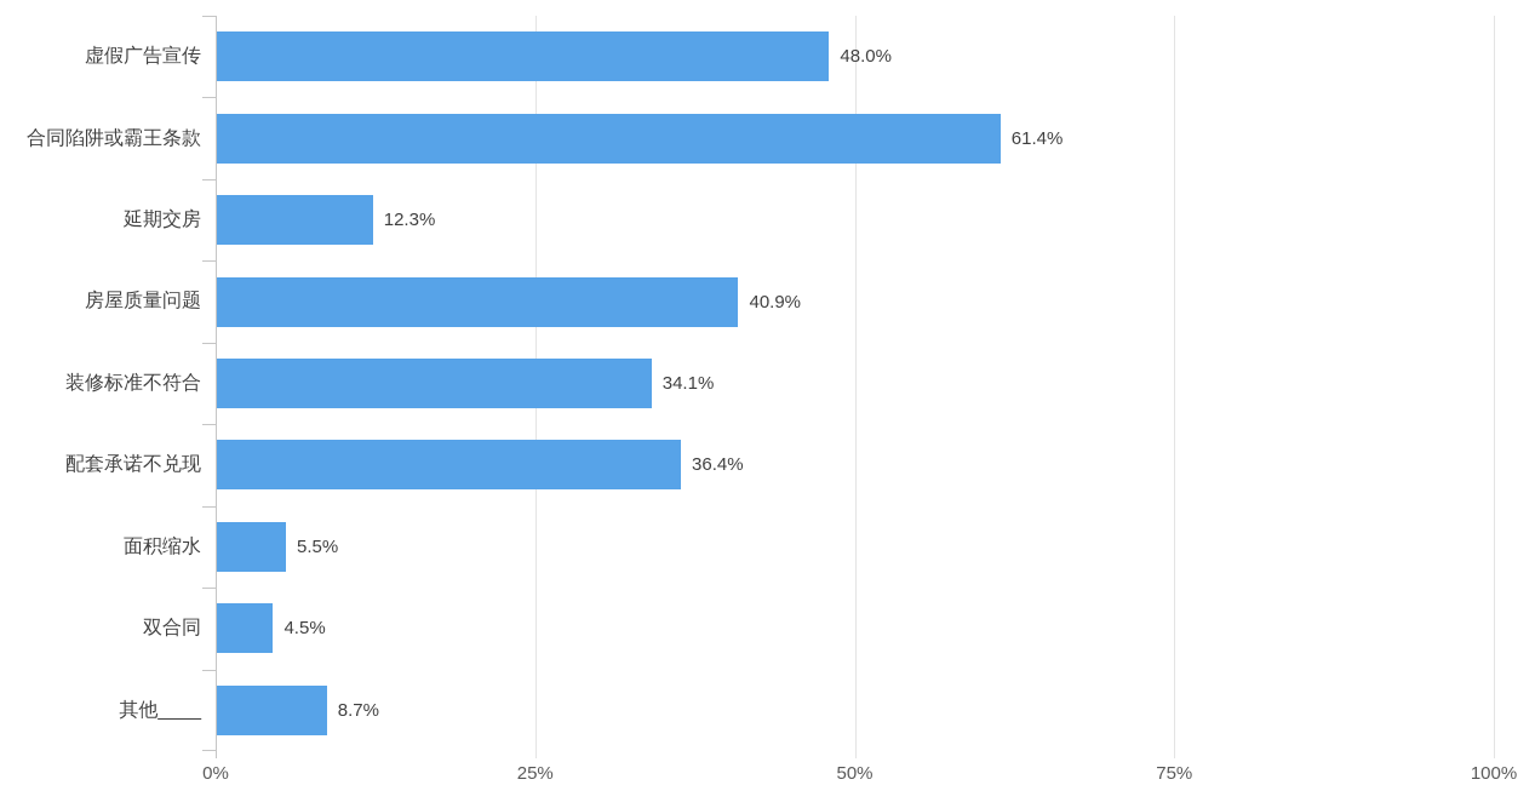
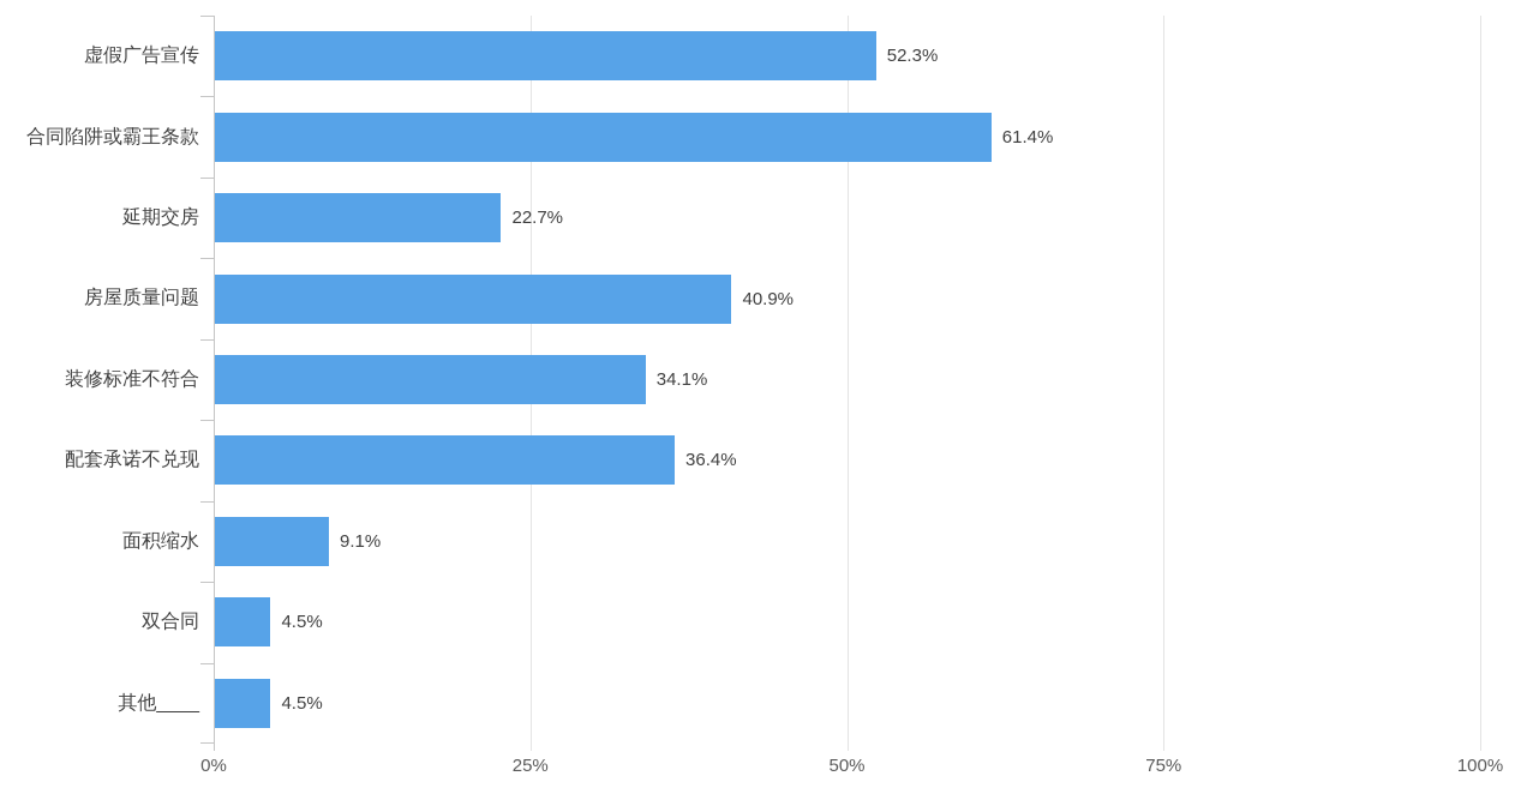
虚假广告宣传: 48.0% -> 52.3%
延期交房: 12.3% -> 22.7%
面积缩水: 5.5% -> 9.1%
其他____: 8.7% -> 4.5%
